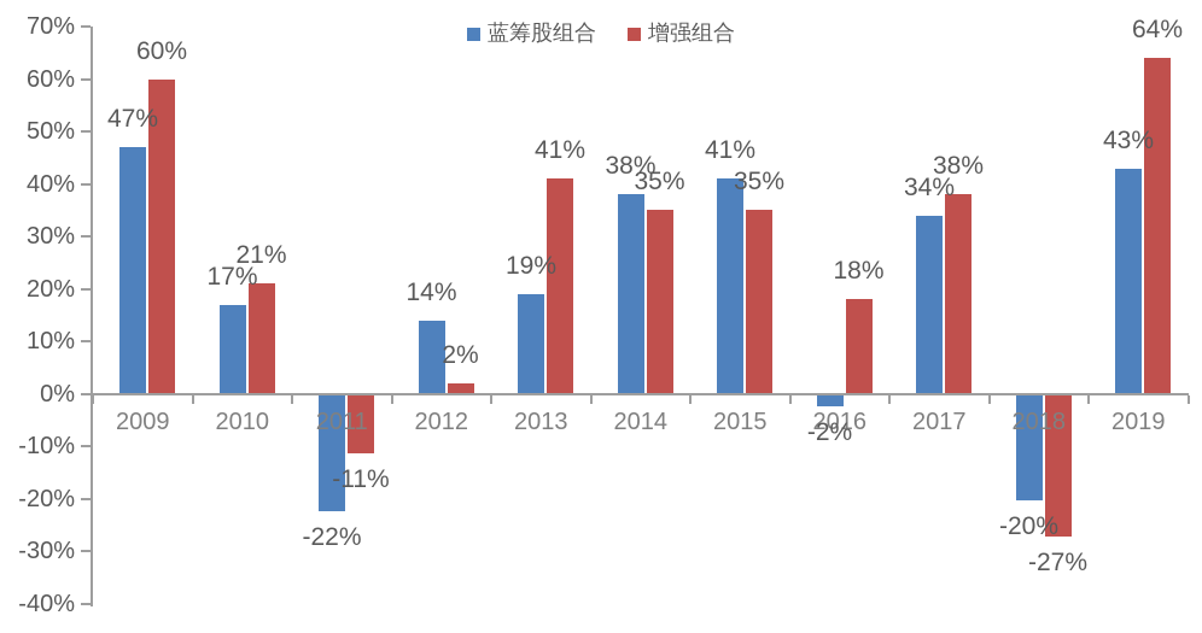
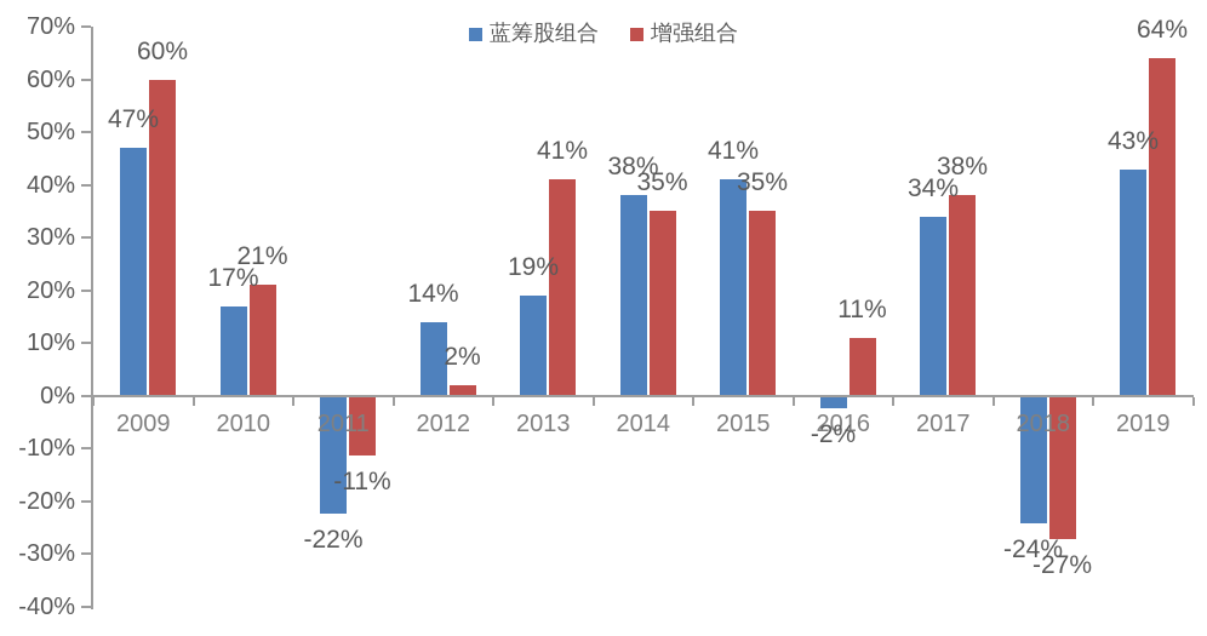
增强组合/2016: 18% -> 11%
蓝筹股组合/2018: -20% -> -24%
